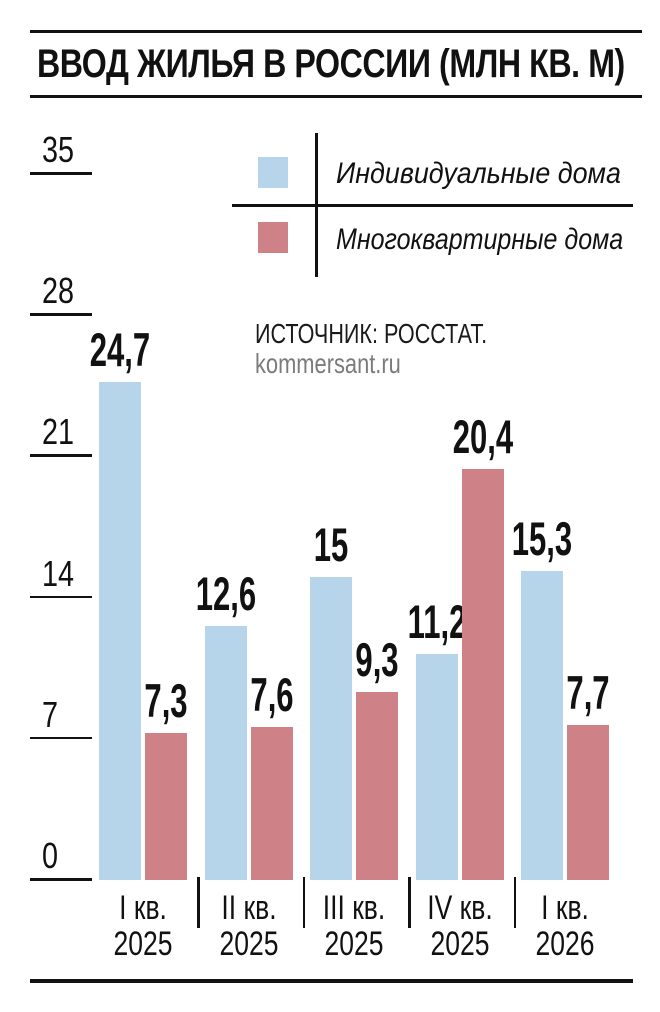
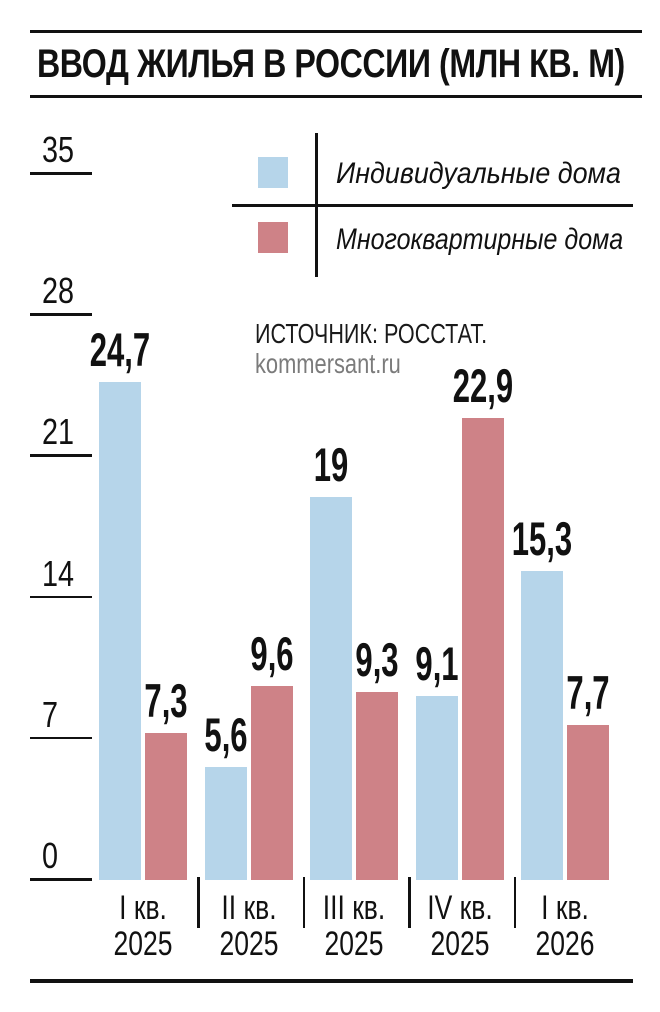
Индивидуальные дома/II кв. 2025: 12,6 -> 5,6
Многоквартирные дома/II кв. 2025: 7,6 -> 9,6
Индивидуальные дома/III кв. 2025: 15 -> 19
Индивидуальные дома/IV кв. 2025: 11,2 -> 9,1
Многоквартирные дома/IV кв. 2025: 20,4 -> 22,9
